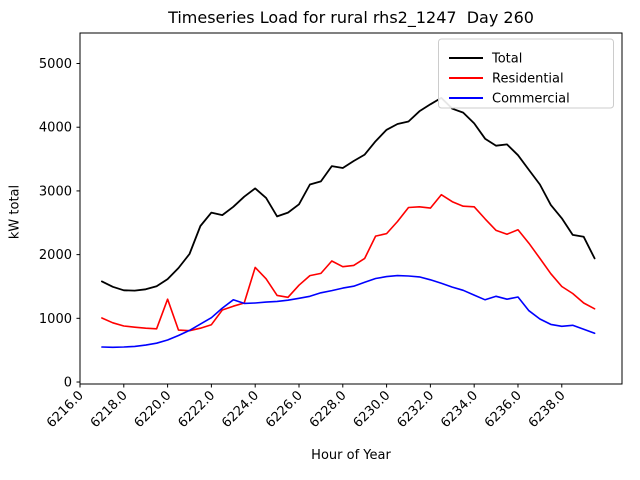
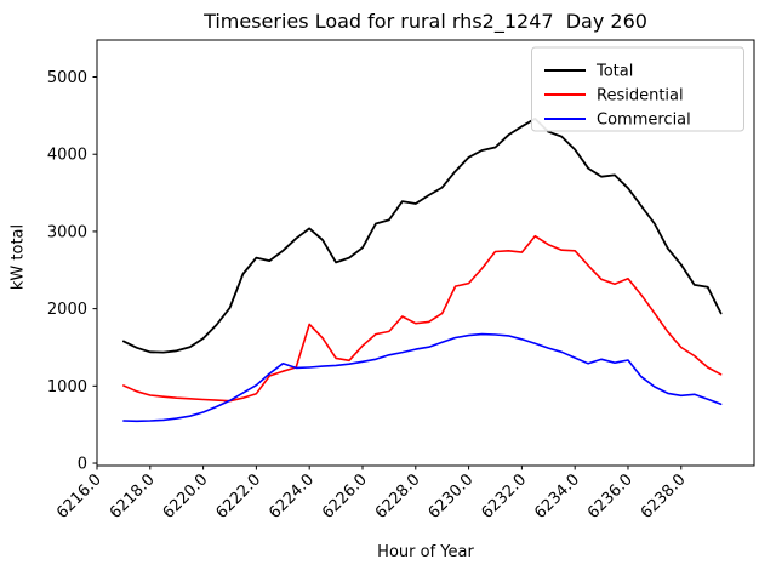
Residential/6220.0: 1300 -> 800
